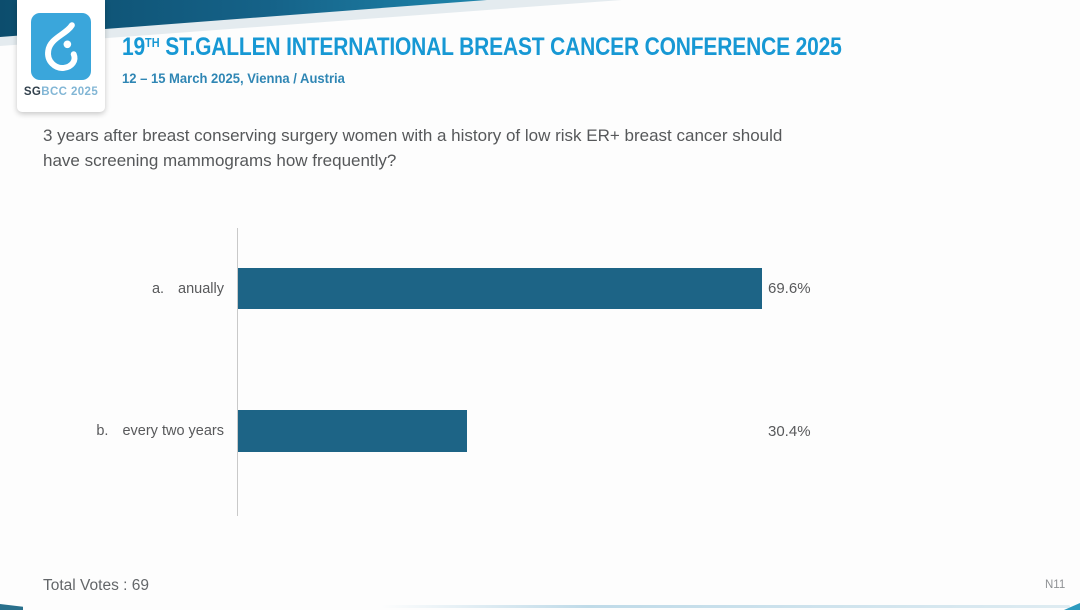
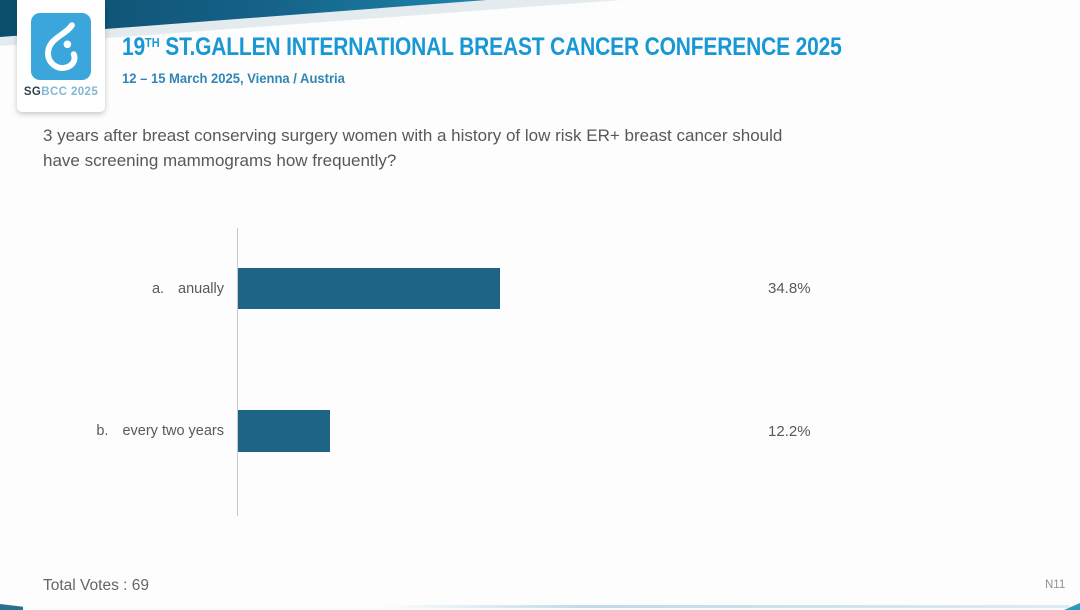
anually: 69.6% -> 34.8%
every two years: 30.4% -> 12.2%
